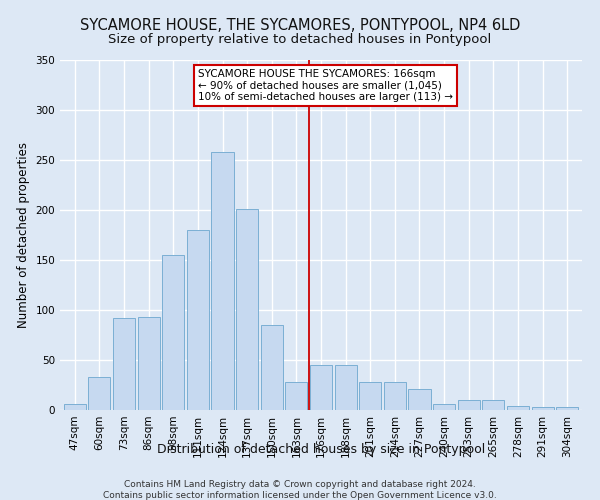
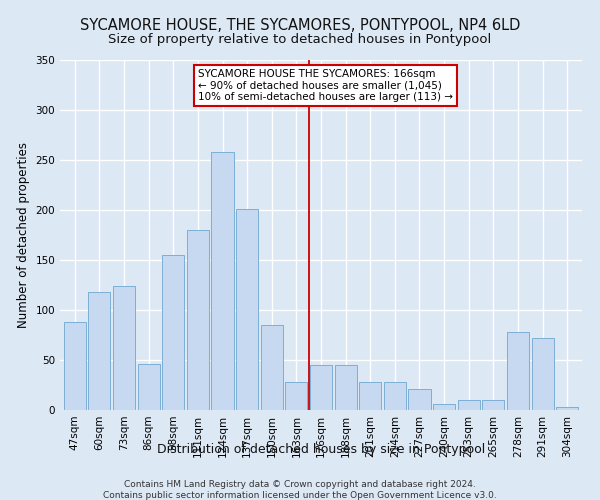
47sqm: 6 -> 88
60sqm: 33 -> 118
73sqm: 92 -> 124
86sqm: 93 -> 46
278sqm: 4 -> 78
291sqm: 3 -> 72
